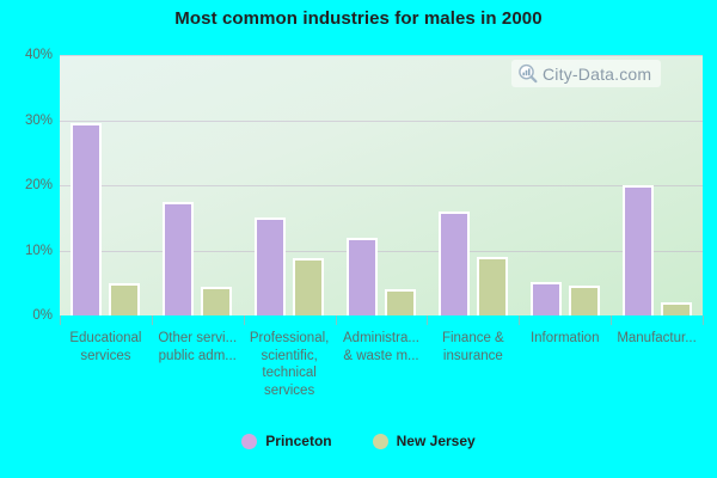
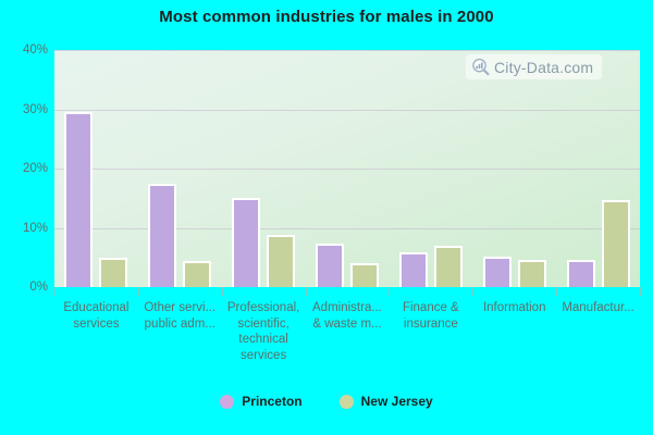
Princeton/Administra... & waste m...: 12% -> 7%
Princeton/Finance & insurance: 16% -> 6%
New Jersey/Finance & insurance: 9% -> 7%
Princeton/Manufactur...: 20% -> 4%
New Jersey/Manufactur...: 2% -> 15%
